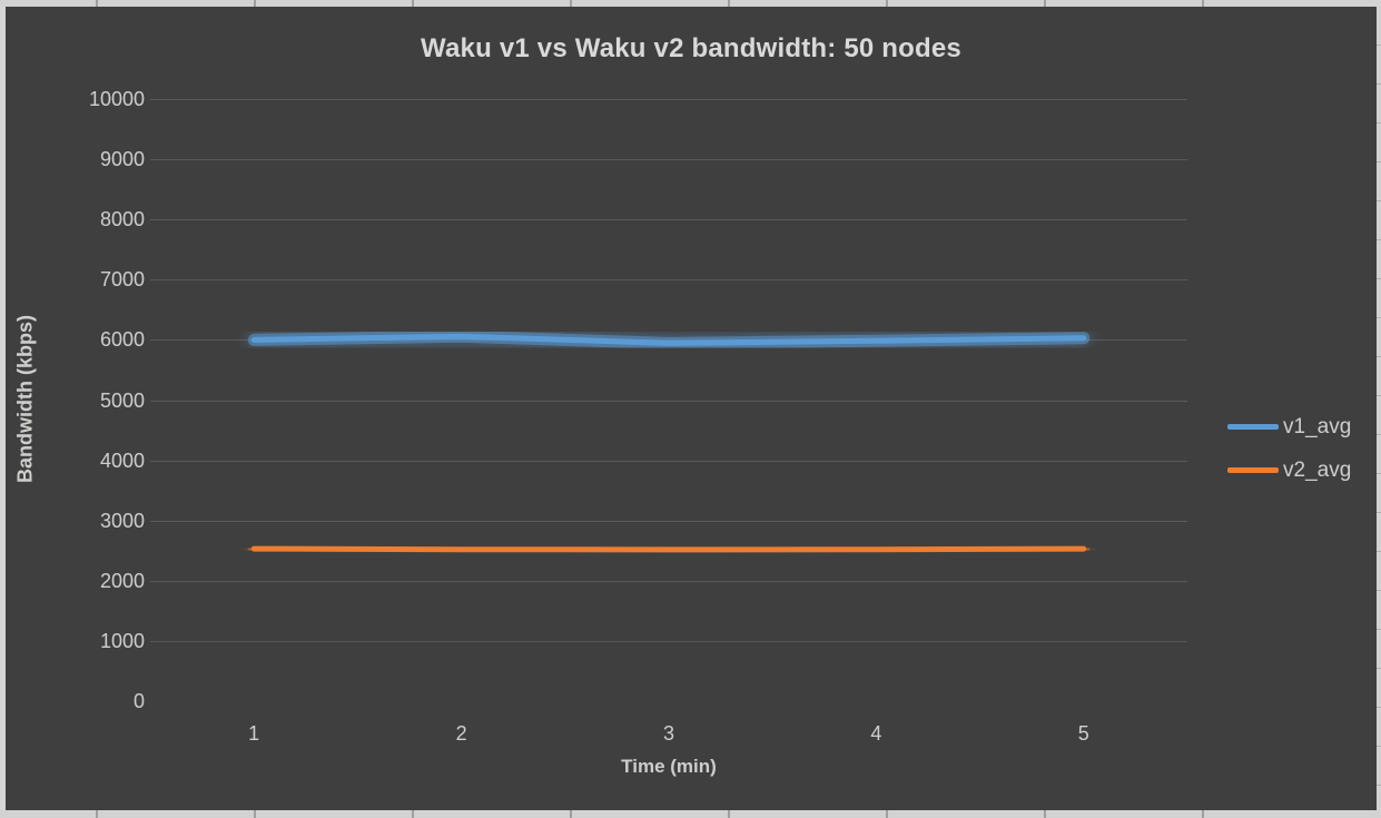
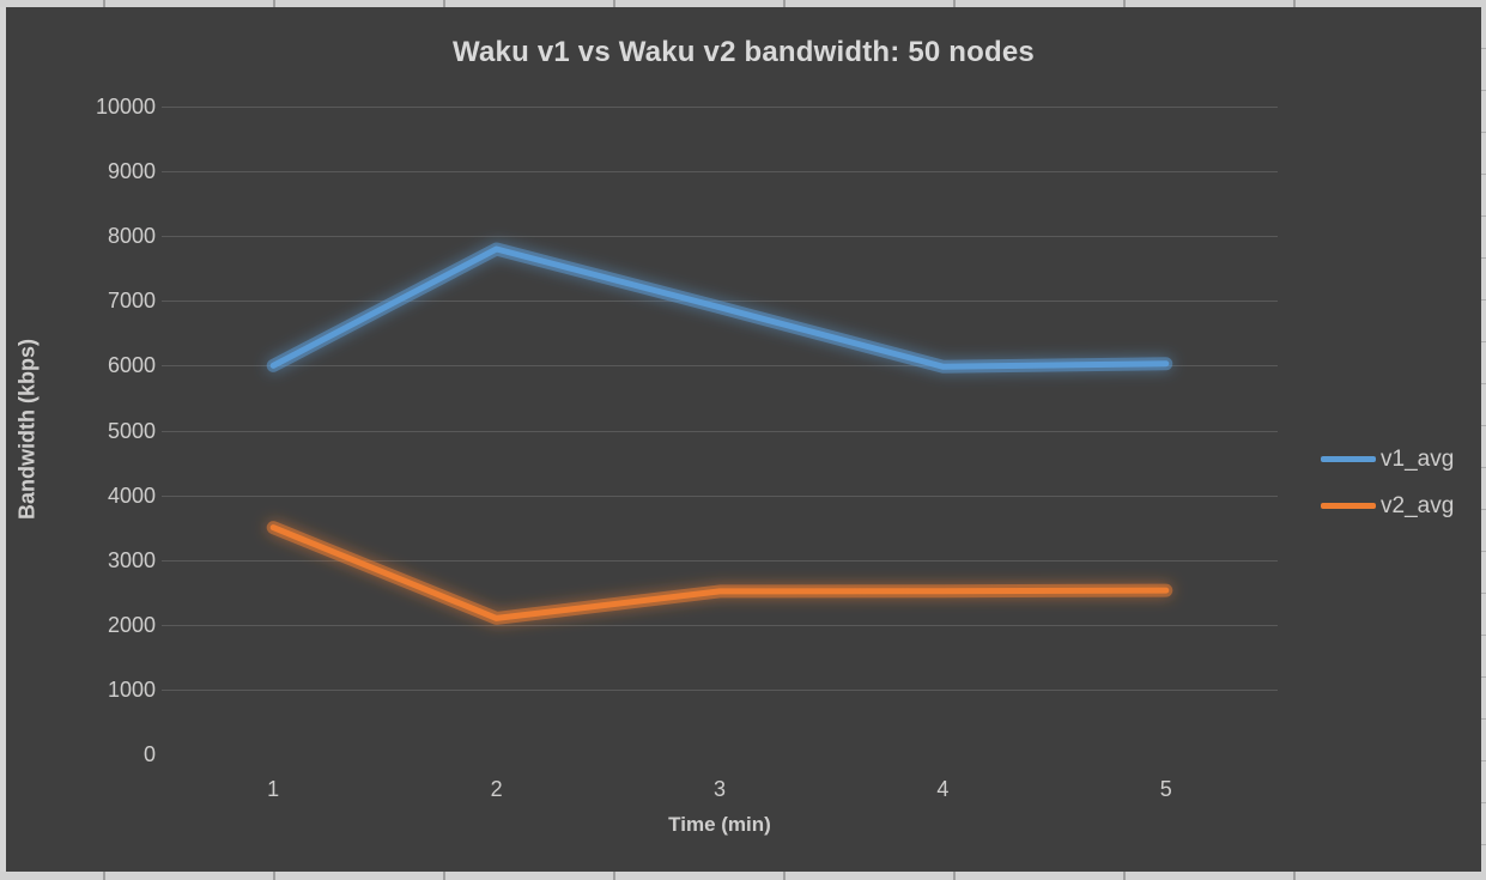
v2_avg/1: 2500 -> 3500
v1_avg/2: 6100 -> 7800
v2_avg/2: 2500 -> 2100
v1_avg/3: 5900 -> 6900
